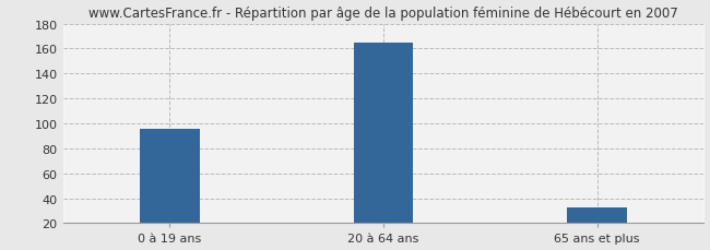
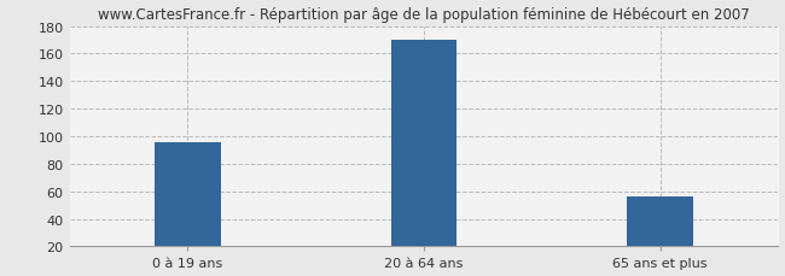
20 à 64 ans: 165 -> 170
65 ans et plus: 33 -> 56
